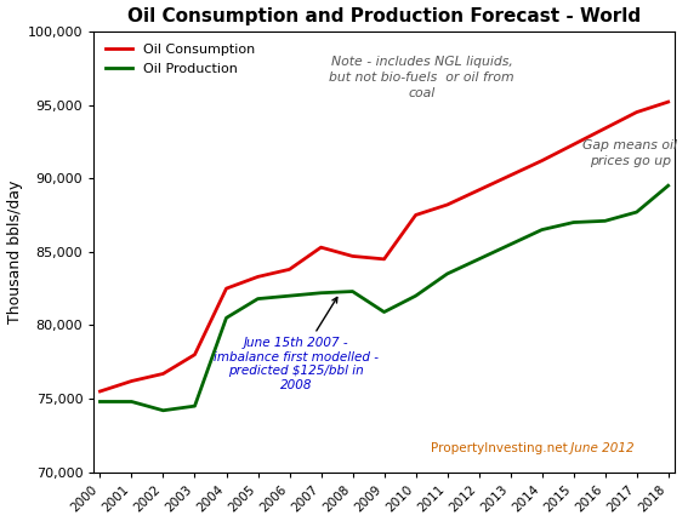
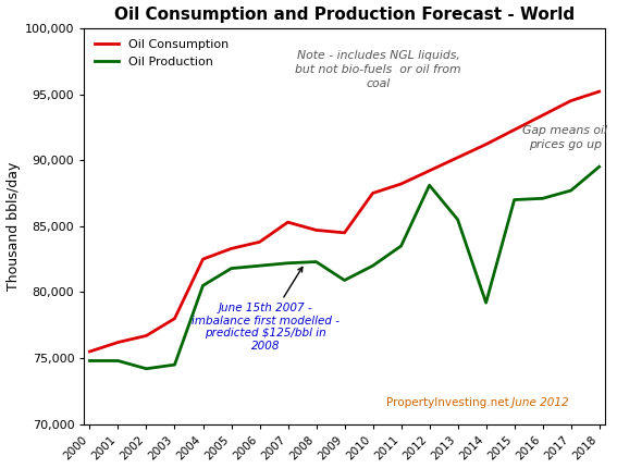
Oil Production/2012: 84,500 -> 88,100
Oil Production/2014: 86,500 -> 79,200
